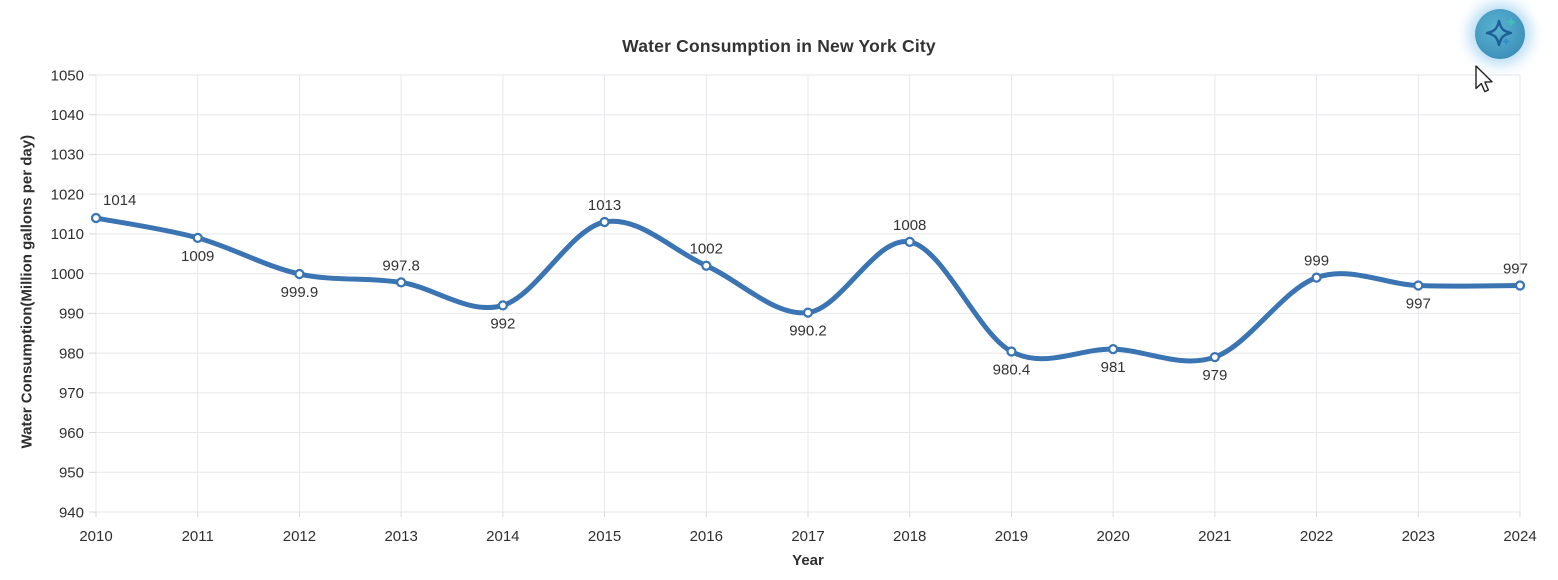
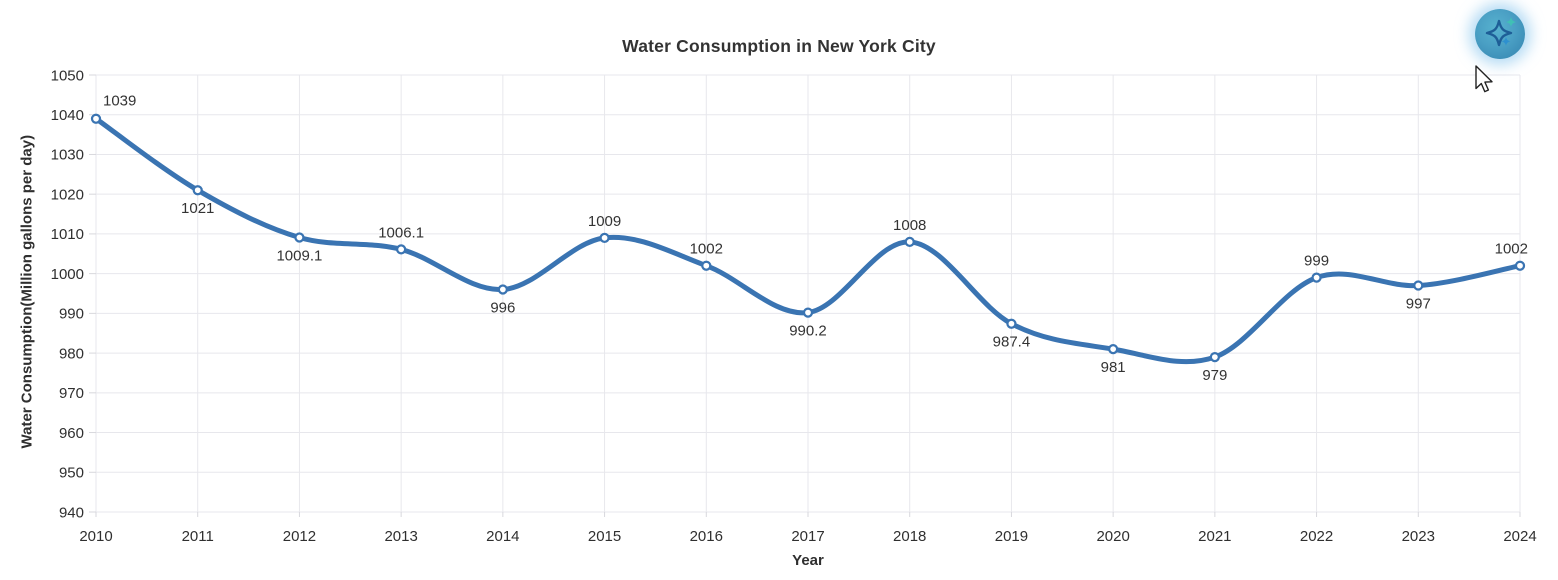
2010: 1014 -> 1039
2011: 1009 -> 1021
2012: 999.9 -> 1009.1
2013: 997.8 -> 1006.1
2014: 992 -> 996
2015: 1013 -> 1009
2019: 980.4 -> 987.4
2024: 997 -> 1002
